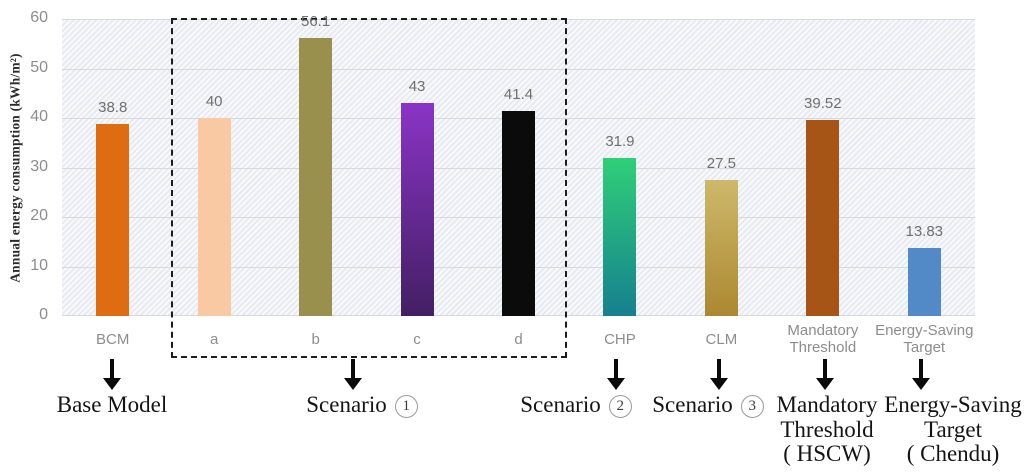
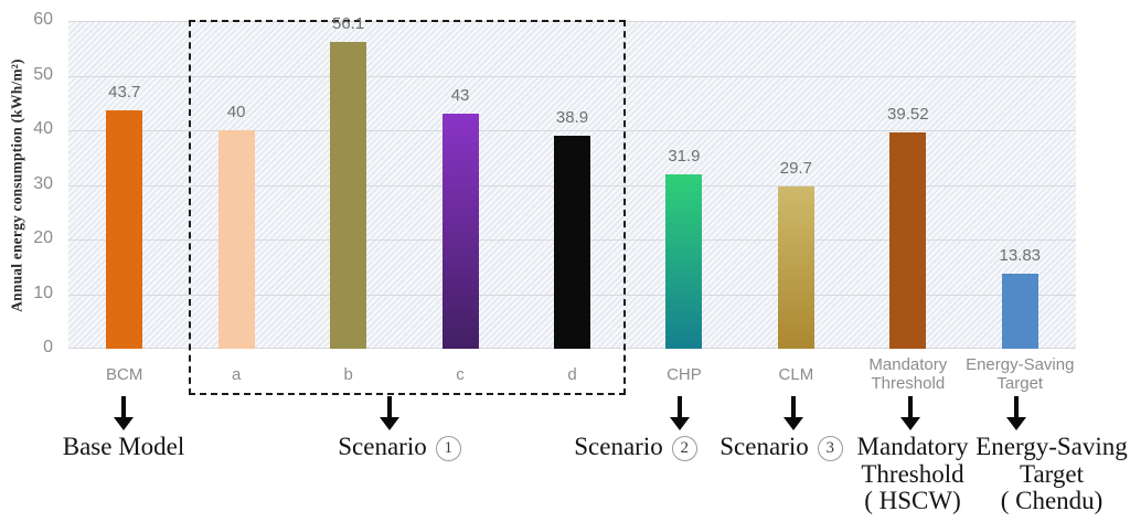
BCM: 38.8 -> 43.7
d: 41.4 -> 38.9
CLM: 27.5 -> 29.7
